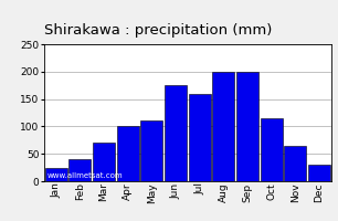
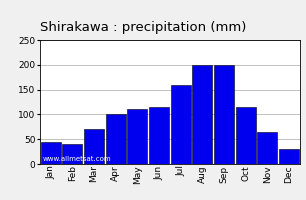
Jan: 25 -> 45
Jun: 175 -> 115
